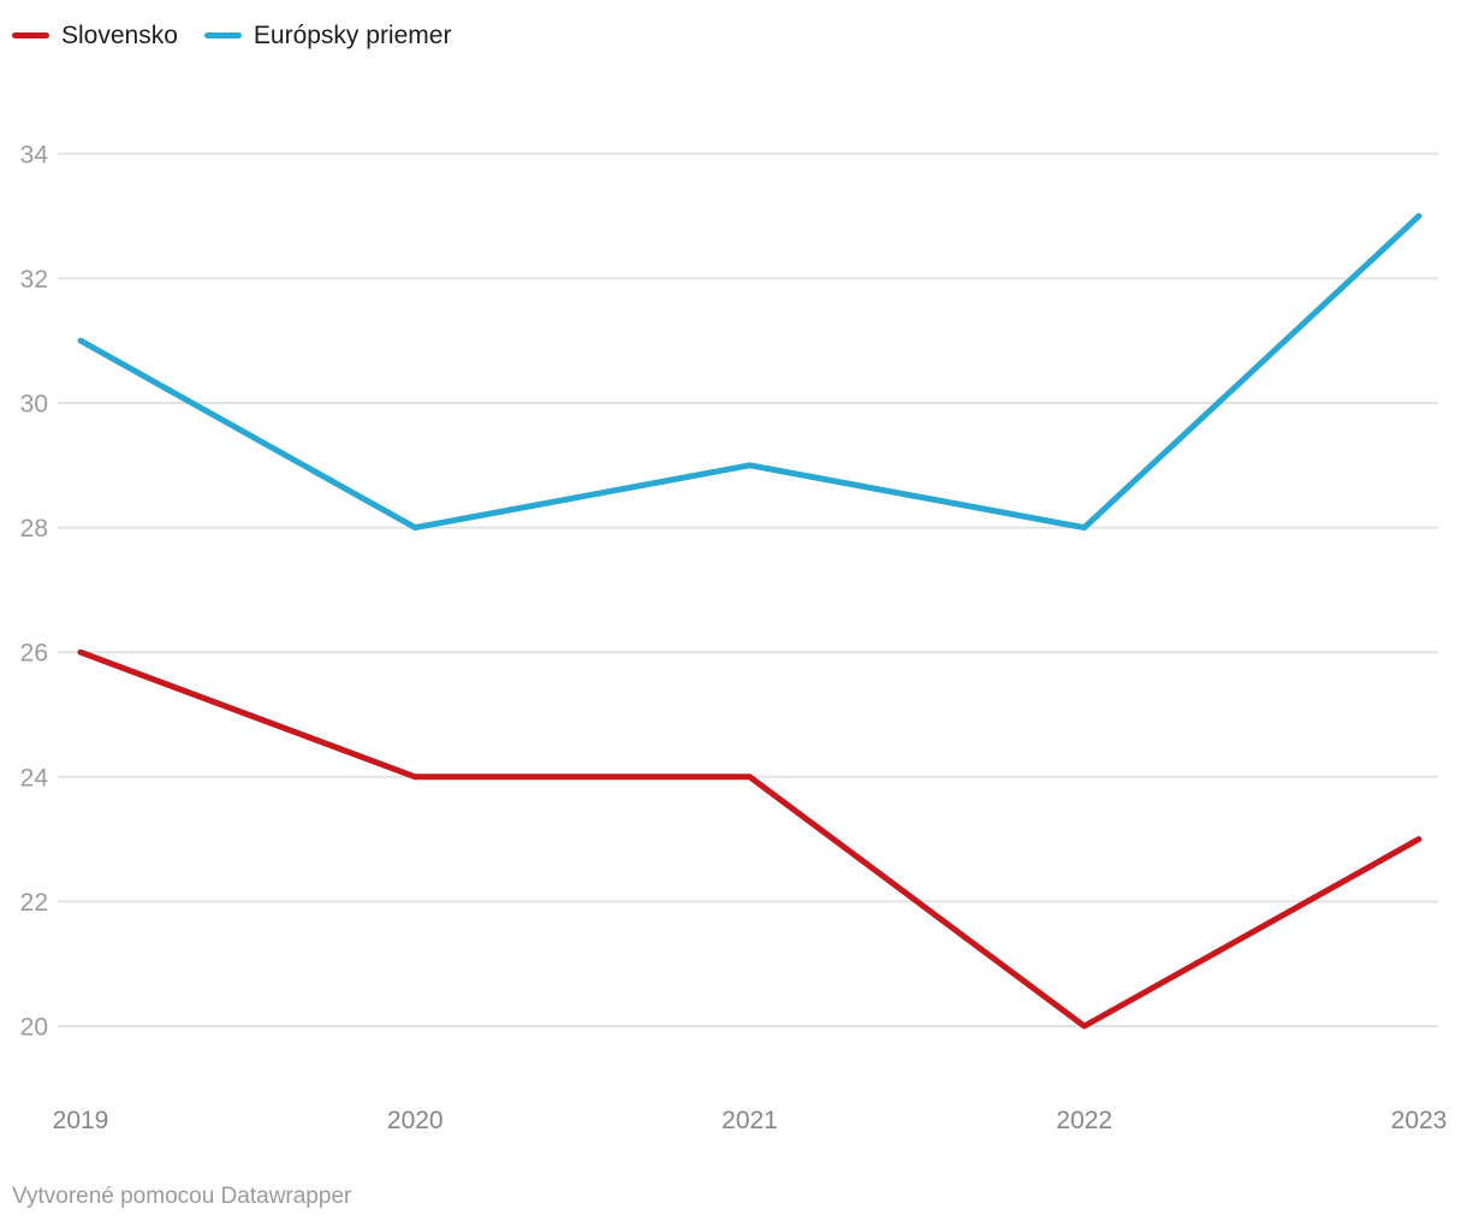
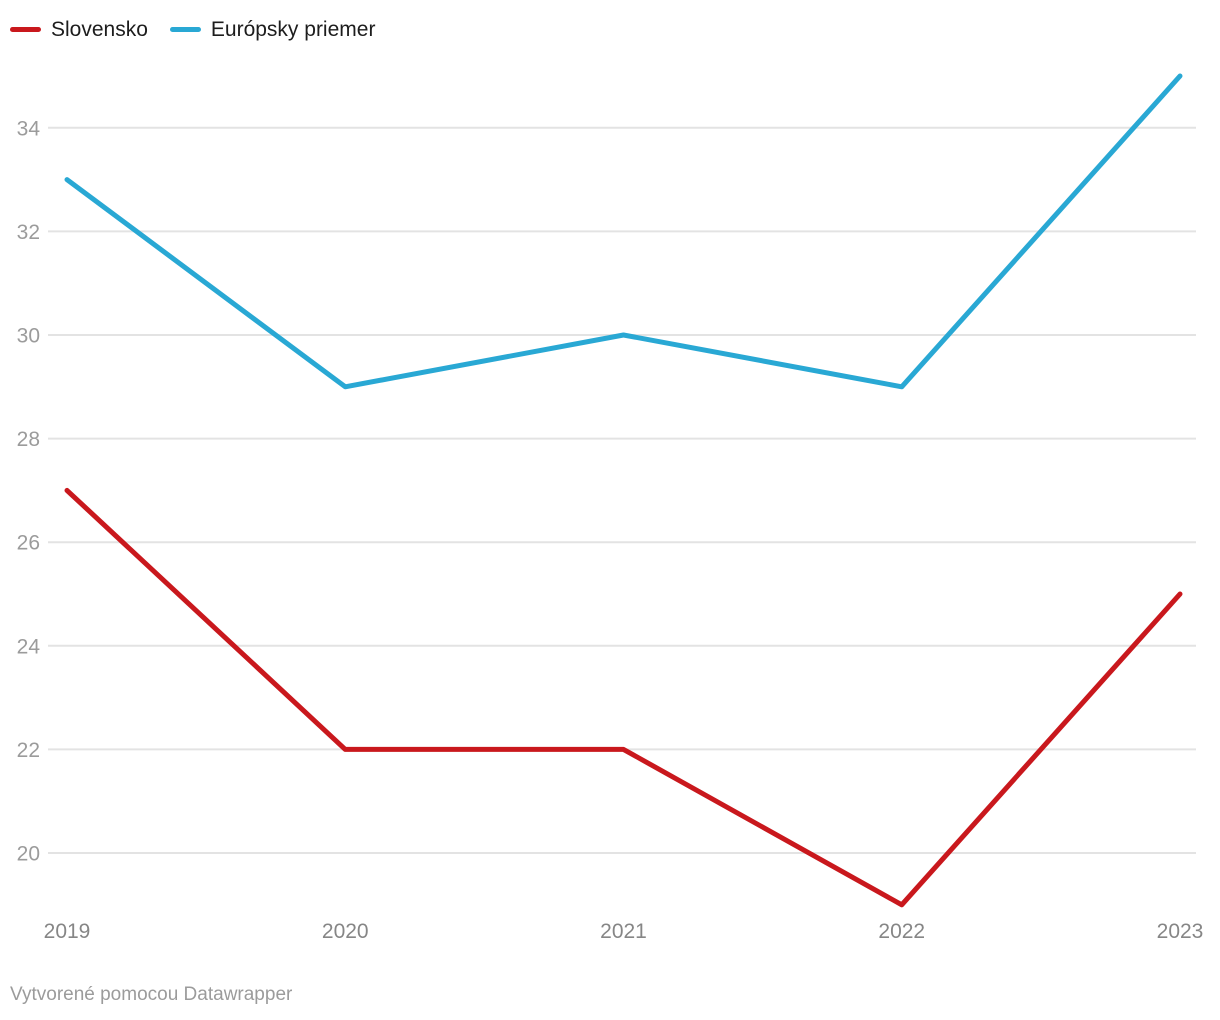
Slovensko/2019: 26 -> 27
Európsky priemer/2019: 31 -> 33
Slovensko/2020: 24 -> 22
Európsky priemer/2020: 28 -> 29
Slovensko/2021: 24 -> 22
Európsky priemer/2021: 29 -> 30
Slovensko/2022: 20 -> 19
Európsky priemer/2022: 28 -> 29
Slovensko/2023: 23 -> 25
Európsky priemer/2023: 33 -> 35
